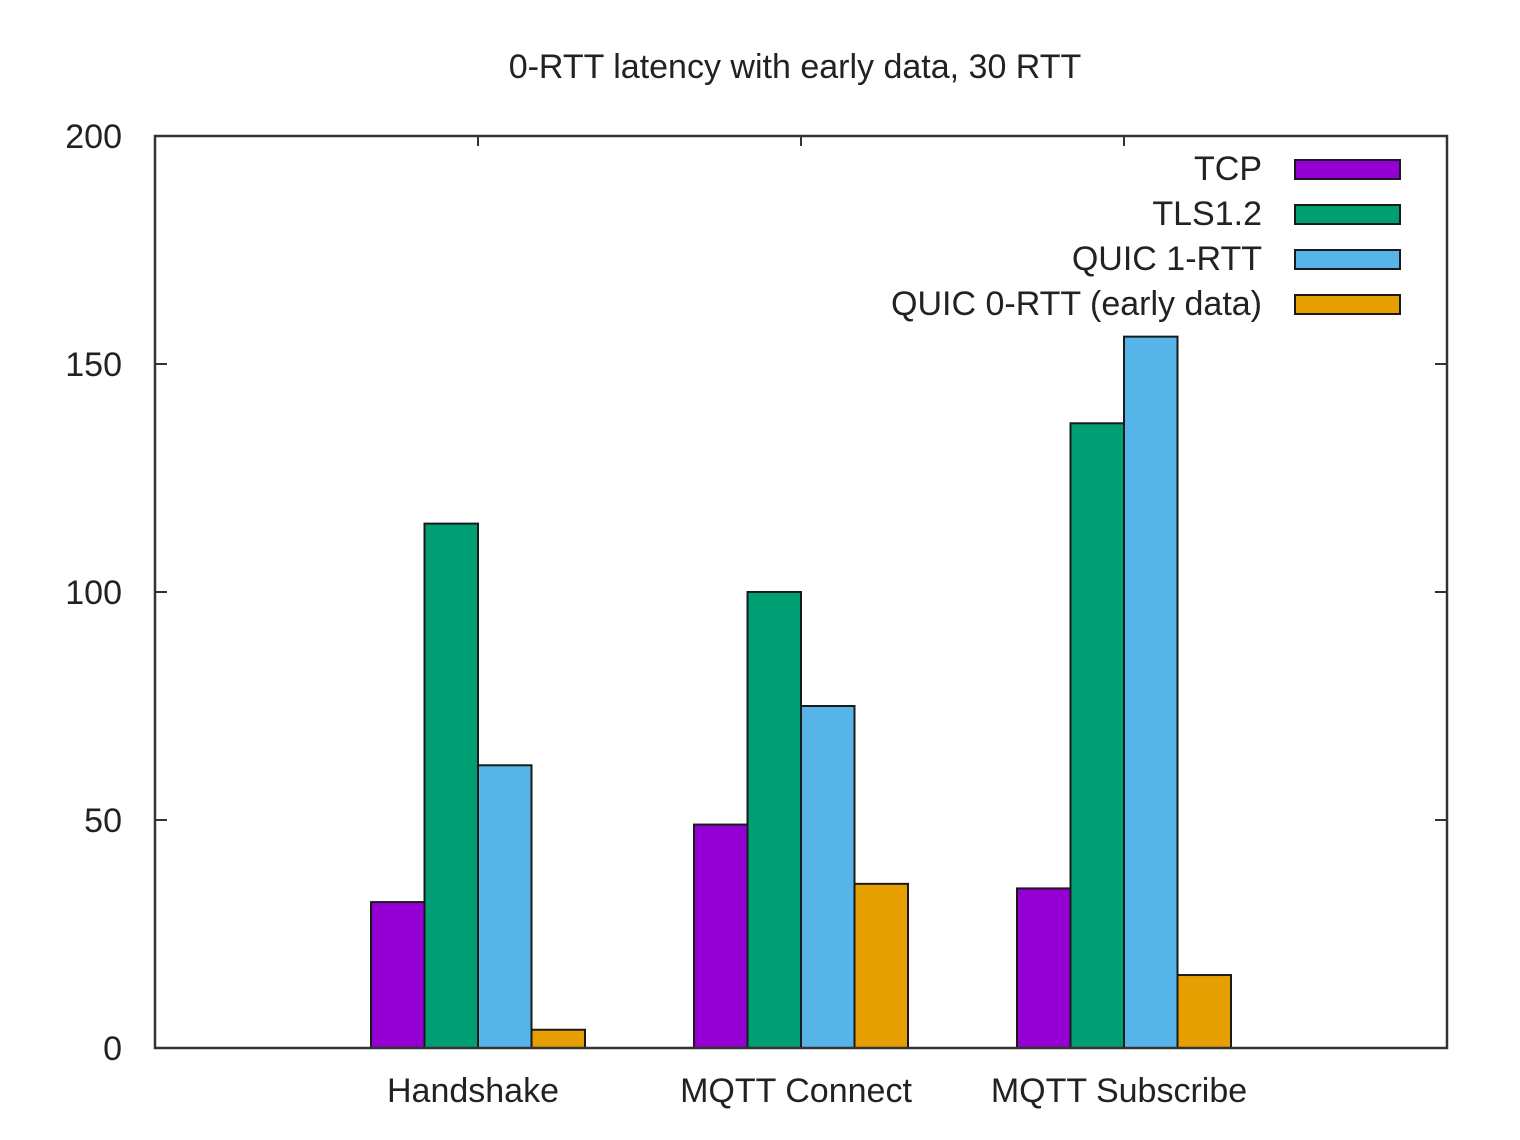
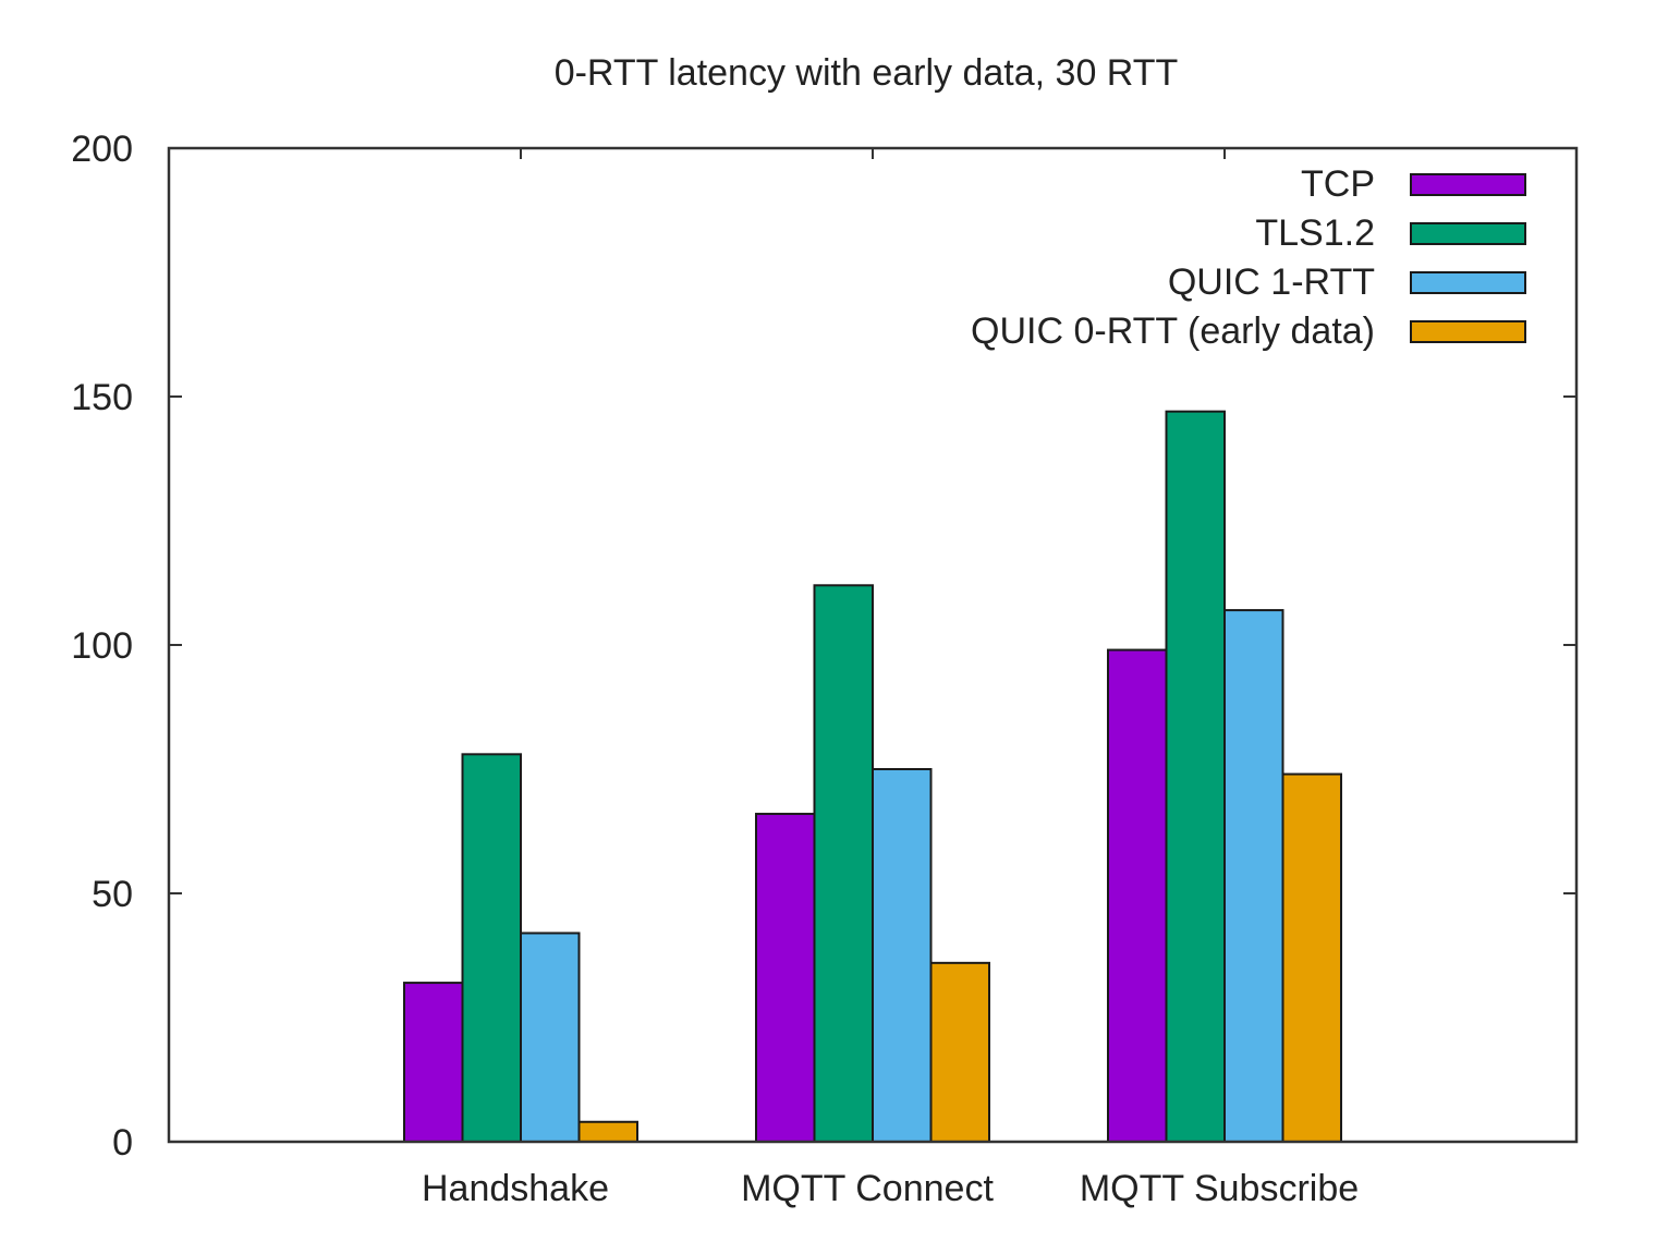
TLS1.2/Handshake: 115 -> 78
QUIC 1-RTT/Handshake: 62 -> 42
TCP/MQTT Connect: 49 -> 66
TLS1.2/MQTT Connect: 100 -> 112
TCP/MQTT Subscribe: 35 -> 99
TLS1.2/MQTT Subscribe: 137 -> 147
QUIC 1-RTT/MQTT Subscribe: 156 -> 107
QUIC 0-RTT (early data)/MQTT Subscribe: 16 -> 74
